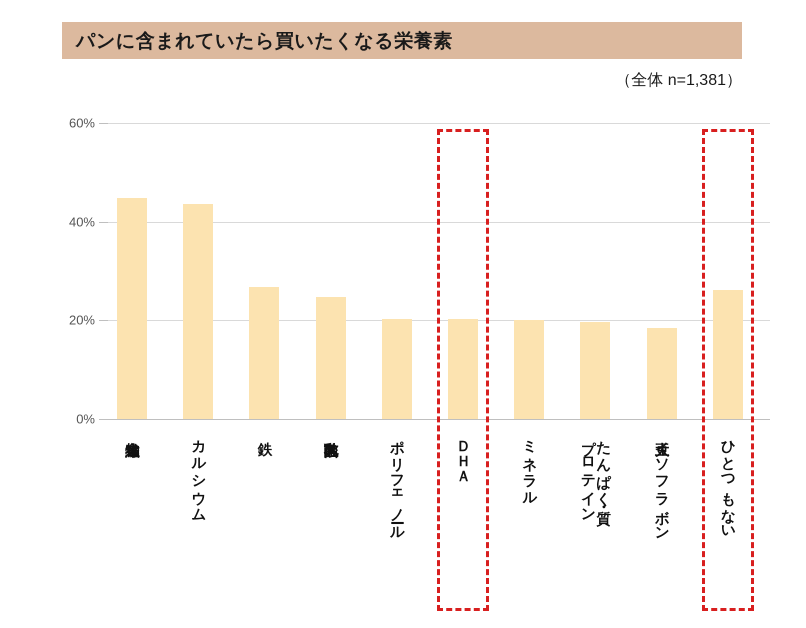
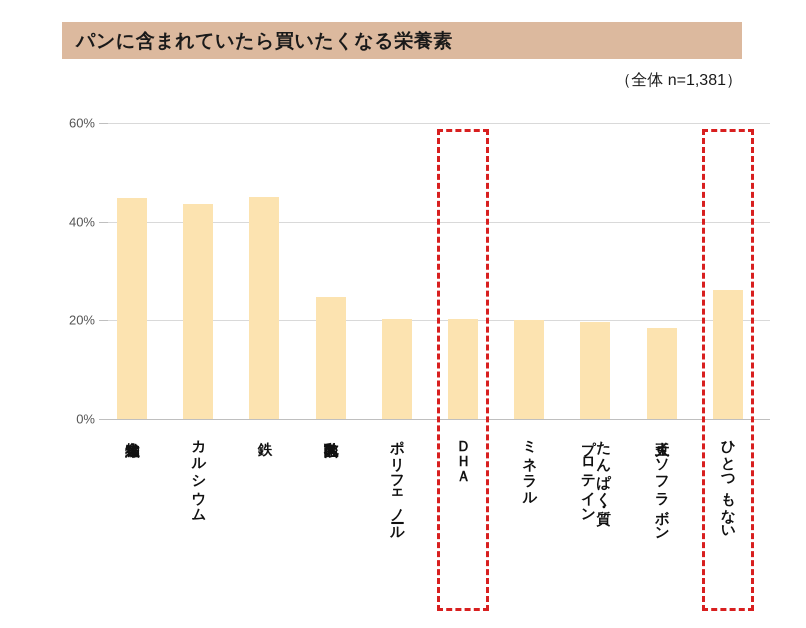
鉄: 27% -> 45%
